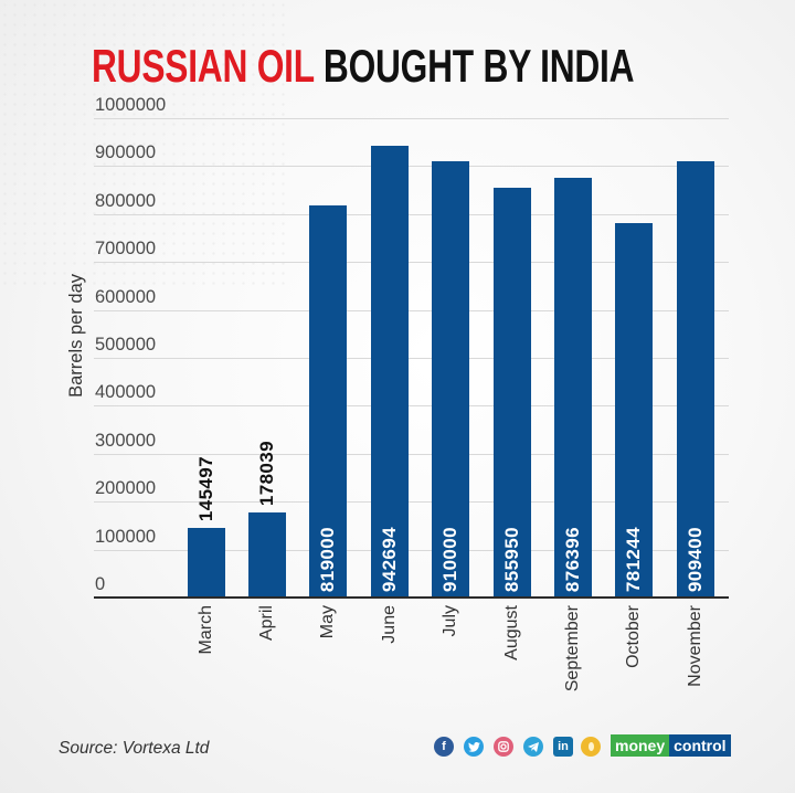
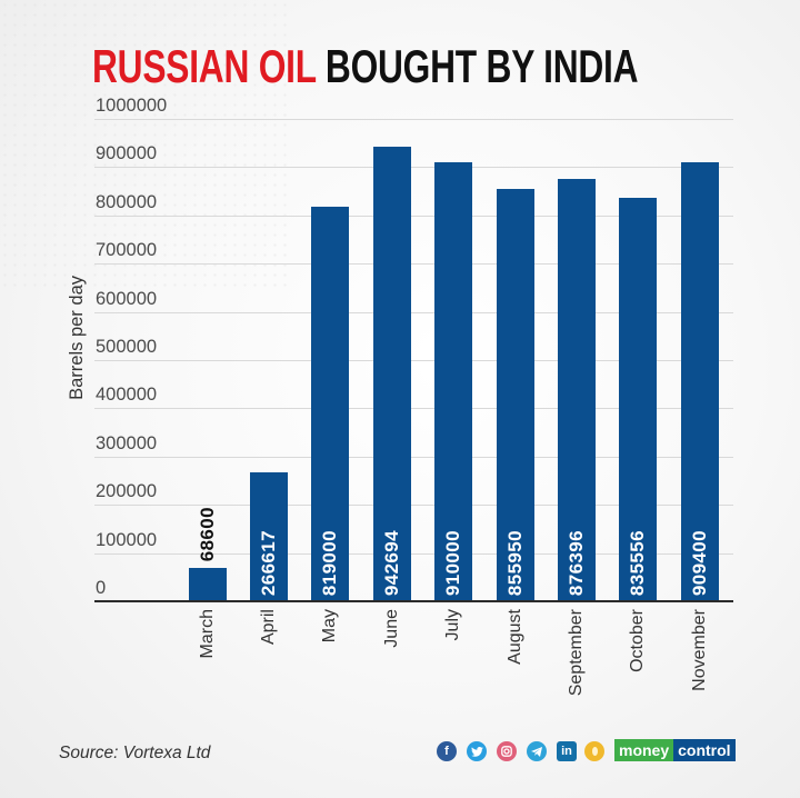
March: 145497 -> 68600
April: 178039 -> 266617
October: 781244 -> 835556
